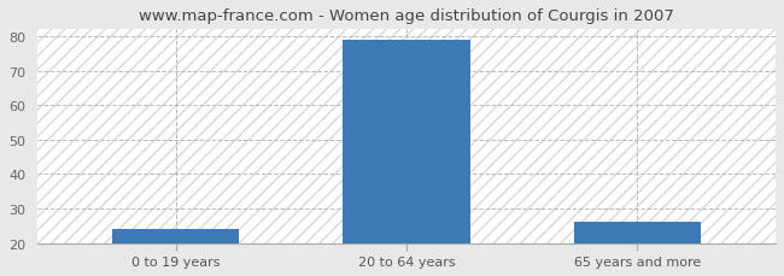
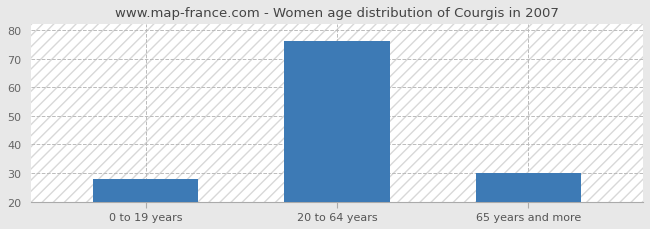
0 to 19 years: 24 -> 28
20 to 64 years: 79 -> 76
65 years and more: 26 -> 30
